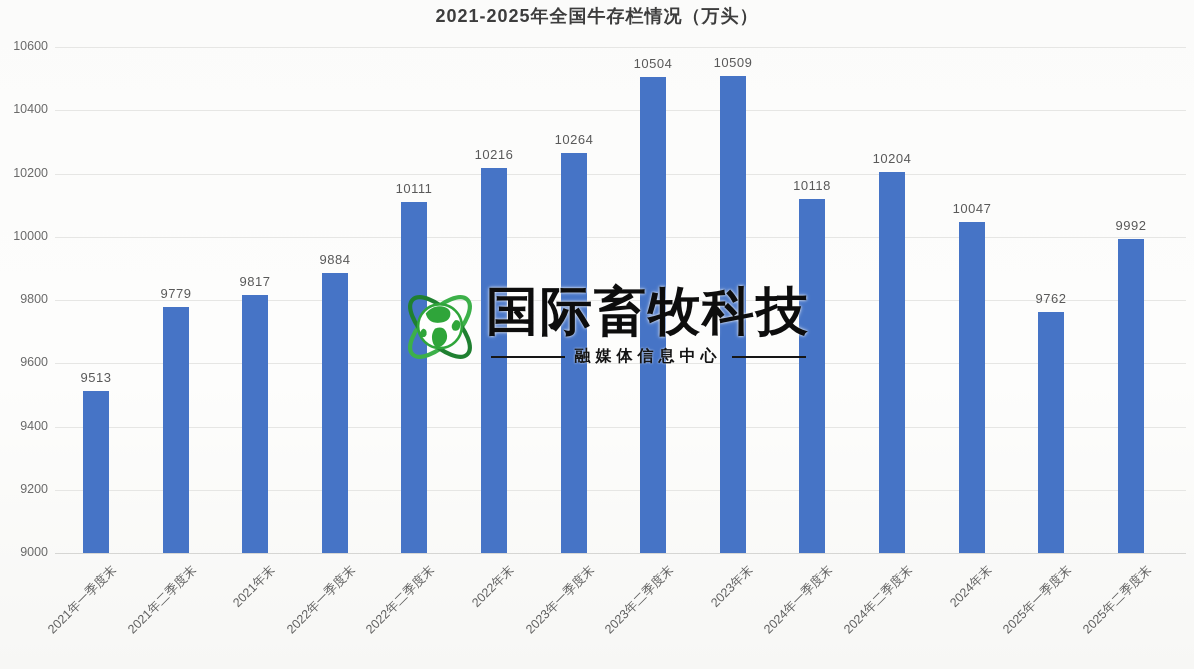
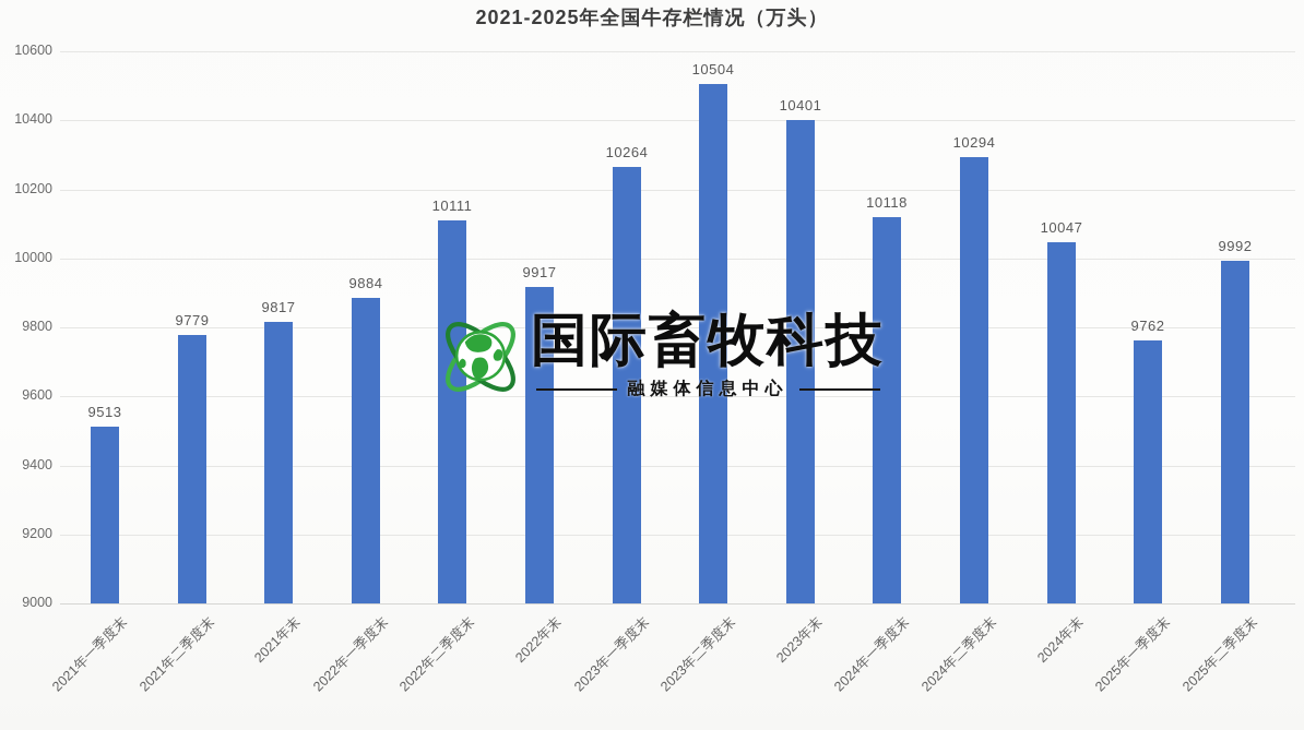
2022年末: 10216 -> 9917
2023年末: 10509 -> 10401
2024年二季度末: 10204 -> 10294
